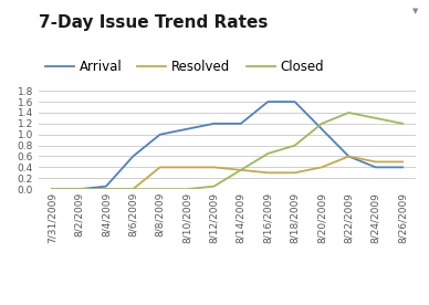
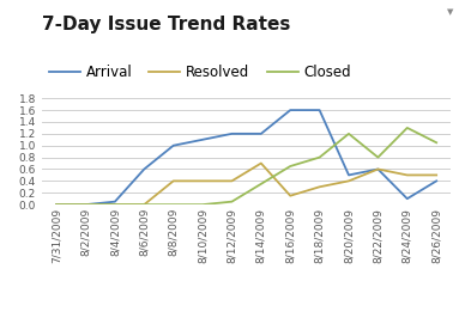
Resolved/8/14/2009: 0.35 -> 0.70
Resolved/8/16/2009: 0.30 -> 0.15
Arrival/8/20/2009: 1.10 -> 0.50
Closed/8/22/2009: 1.40 -> 0.80
Arrival/8/24/2009: 0.40 -> 0.10
Closed/8/26/2009: 1.20 -> 1.05
